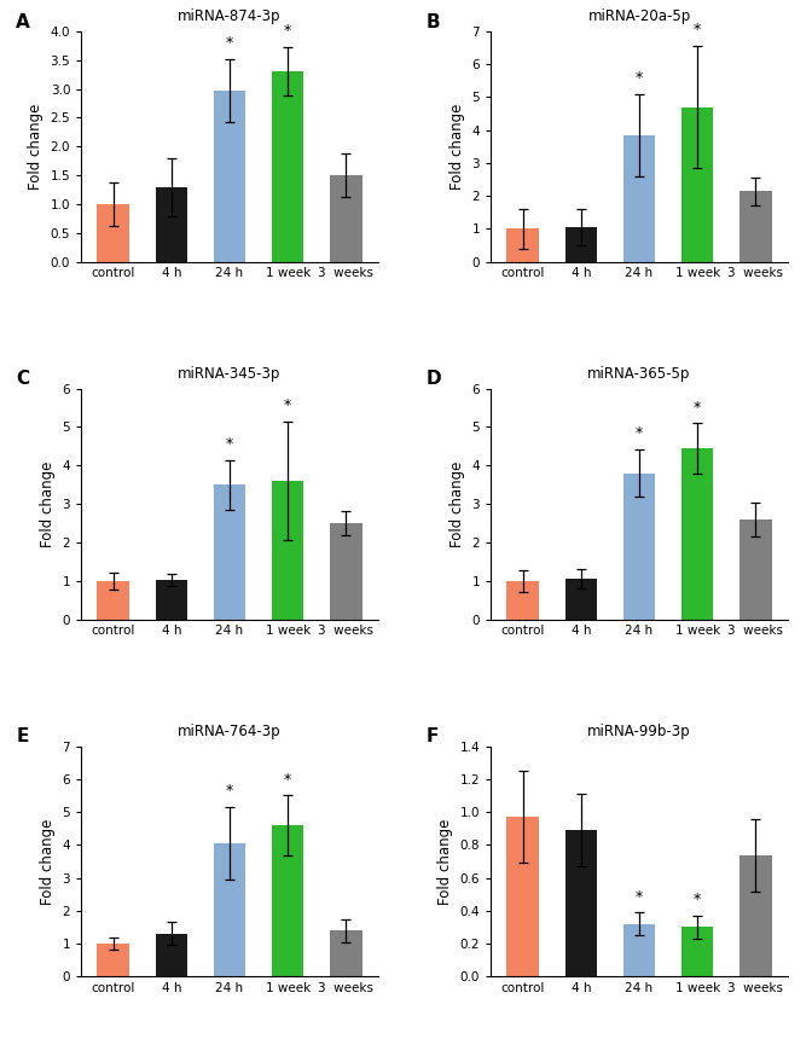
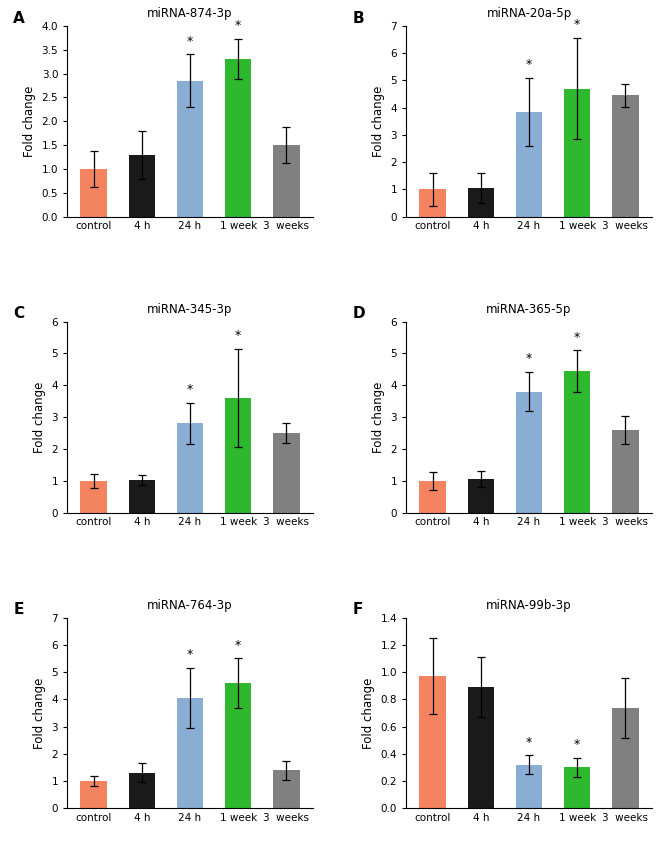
miRNA-874-3p/24 h: 2.97 -> 2.85
miRNA-20a-5p/3 weeks: 2.15 -> 4.45
miRNA-345-3p/24 h: 3.50 -> 2.80
